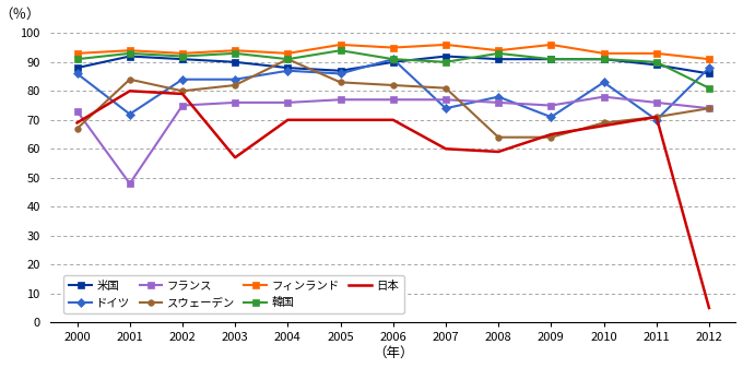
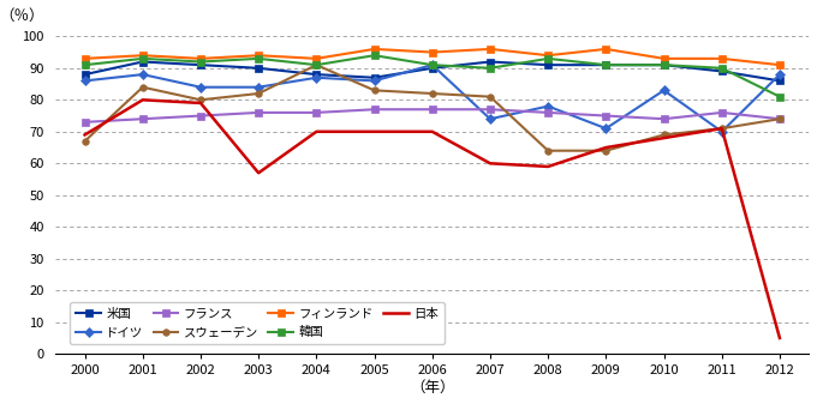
ドイツ/2001: 72 -> 88
フランス/2001: 48 -> 74
フランス/2010: 78 -> 74
